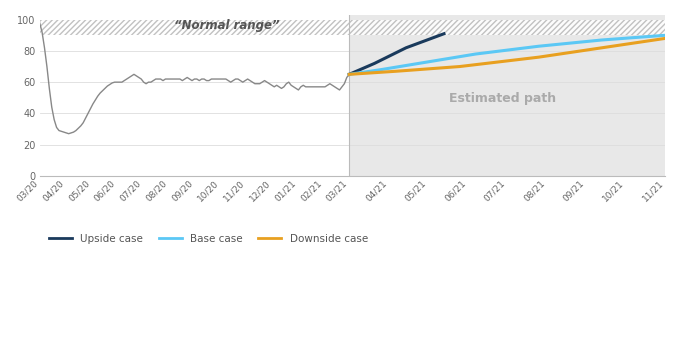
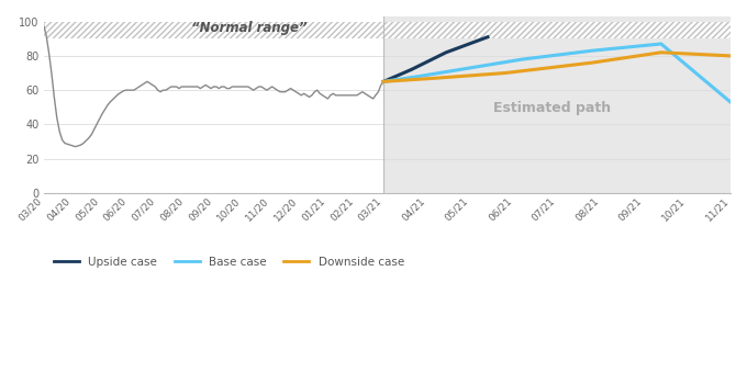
Base case/11/21: 90 -> 53
Downside case/11/21: 88 -> 80
